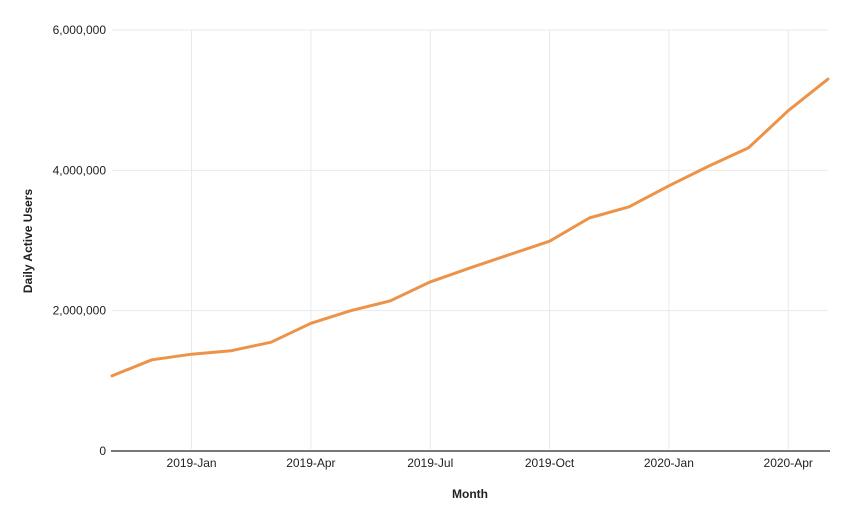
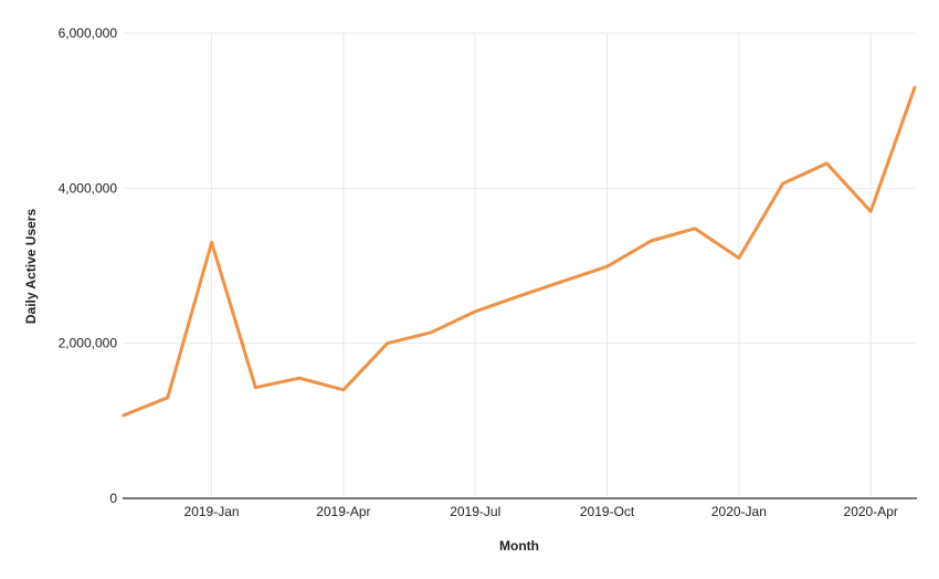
2019-Jan: 1400000 -> 3300000
2019-Apr: 1800000 -> 1400000
2020-Jan: 3800000 -> 3100000
2020-Apr: 4800000 -> 3700000
